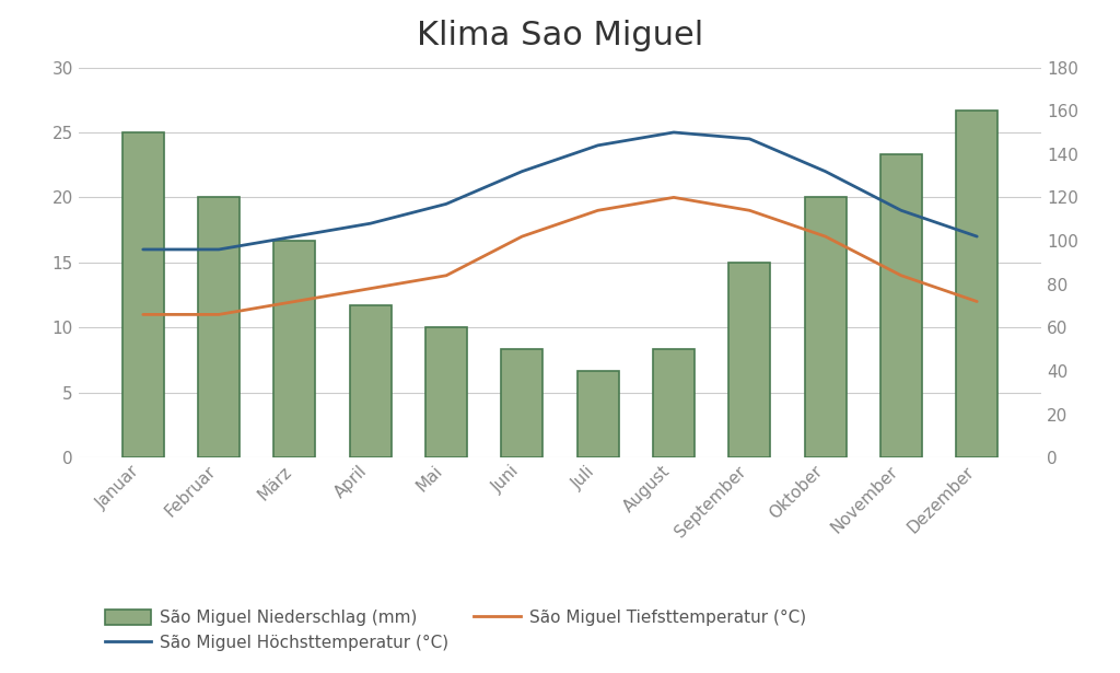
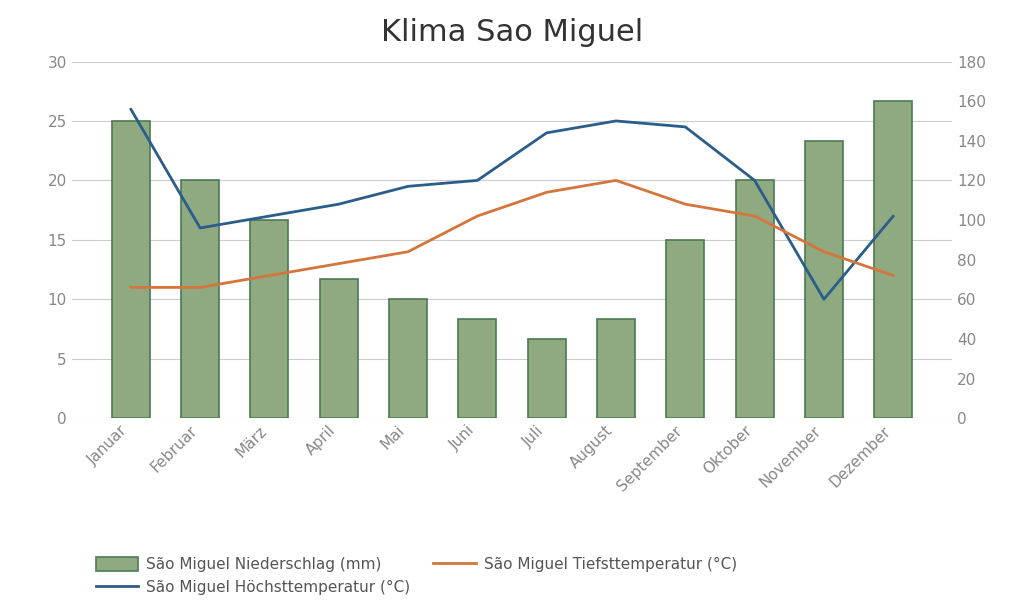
São Miguel Höchsttemperatur (°C)/Januar: 16.0 -> 26.0
São Miguel Höchsttemperatur (°C)/Juni: 22.0 -> 20.0
São Miguel Tiefsttemperatur (°C)/September: 19 -> 18
São Miguel Höchsttemperatur (°C)/Oktober: 22.0 -> 20.0
São Miguel Höchsttemperatur (°C)/November: 19.0 -> 10.0
